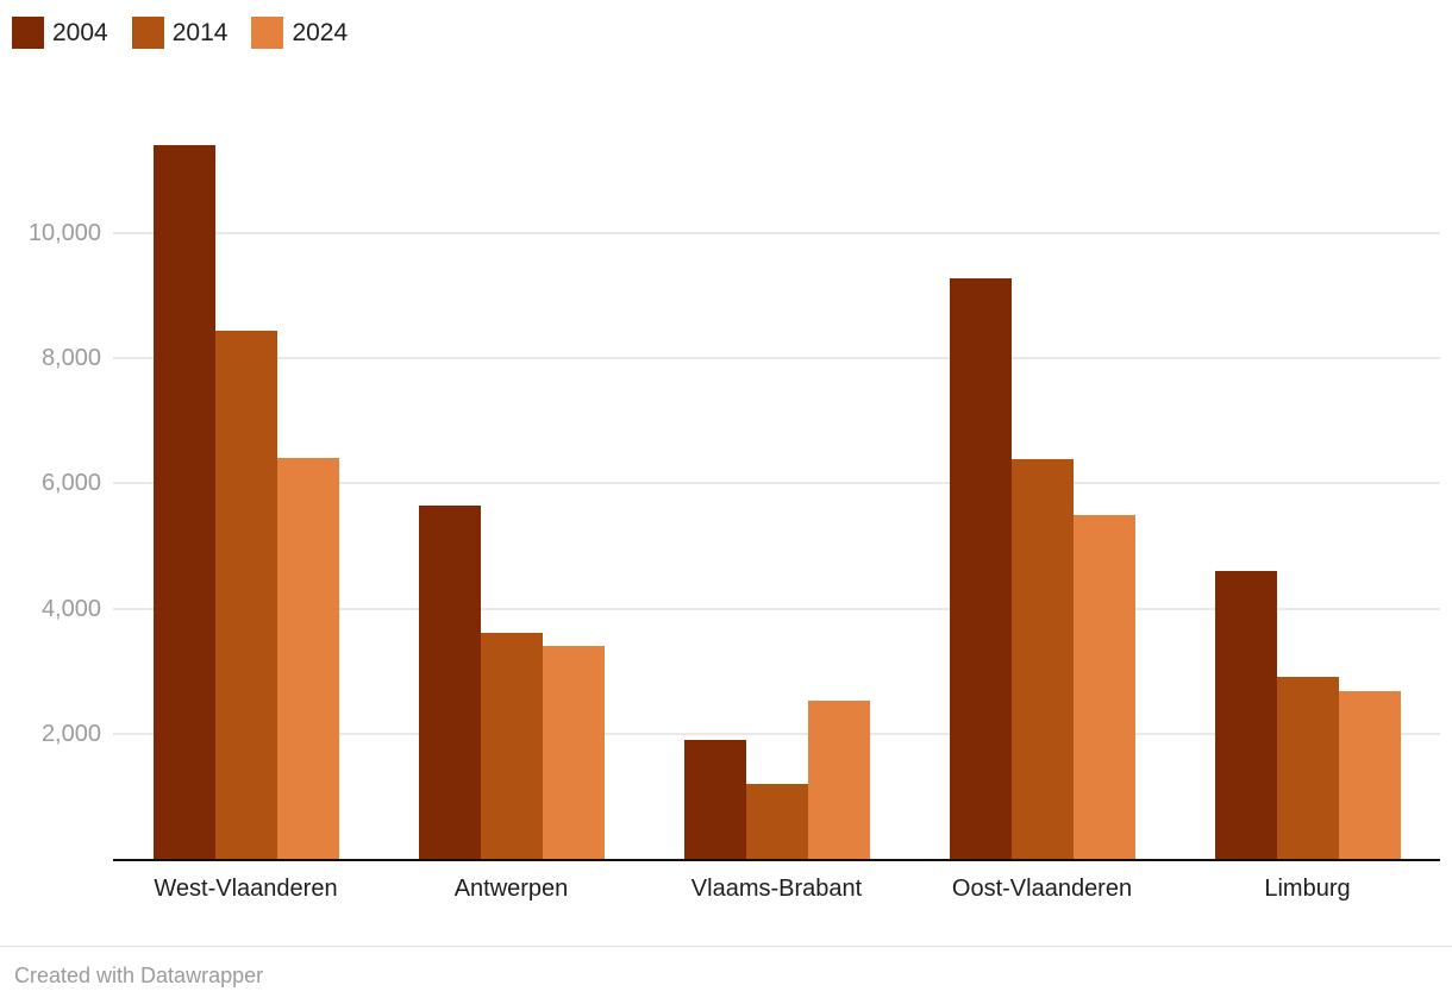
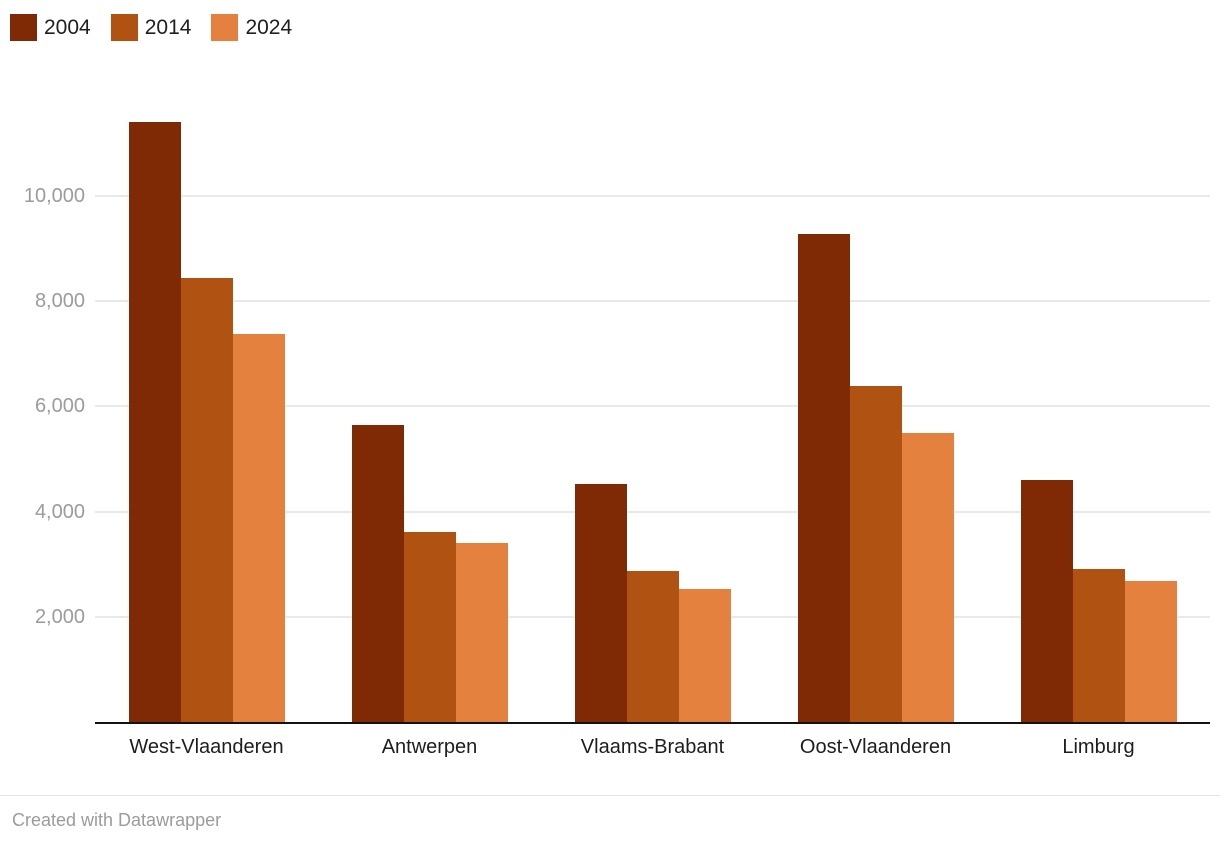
2024/West-Vlaanderen: 6400 -> 7400
2004/Vlaams-Brabant: 1900 -> 4500
2014/Vlaams-Brabant: 1200 -> 2900
